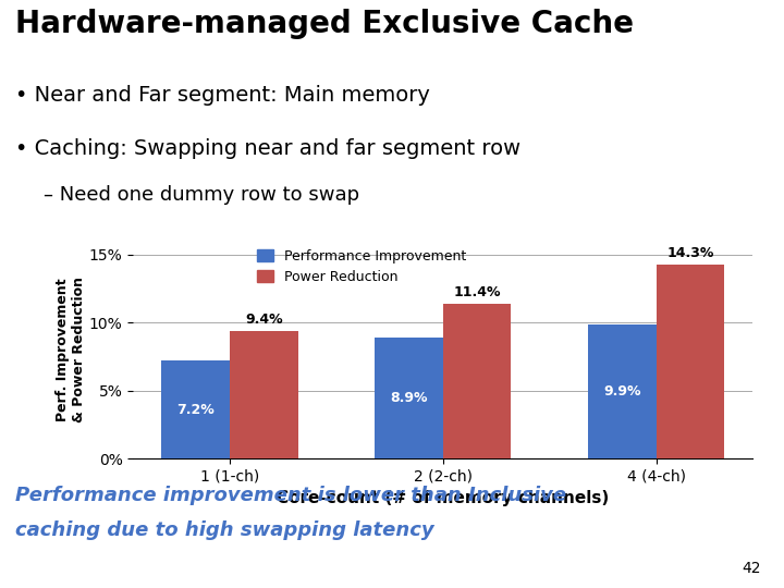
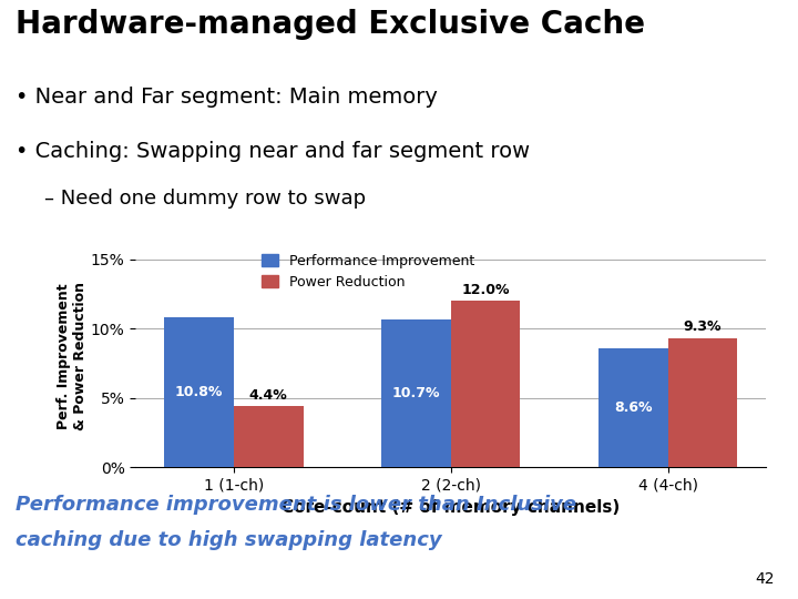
Performance Improvement/1 (1-ch): 7.2% -> 10.8%
Power Reduction/1 (1-ch): 9.4% -> 4.4%
Performance Improvement/2 (2-ch): 8.9% -> 10.7%
Power Reduction/2 (2-ch): 11.4% -> 12.0%
Performance Improvement/4 (4-ch): 9.9% -> 8.6%
Power Reduction/4 (4-ch): 14.3% -> 9.3%
